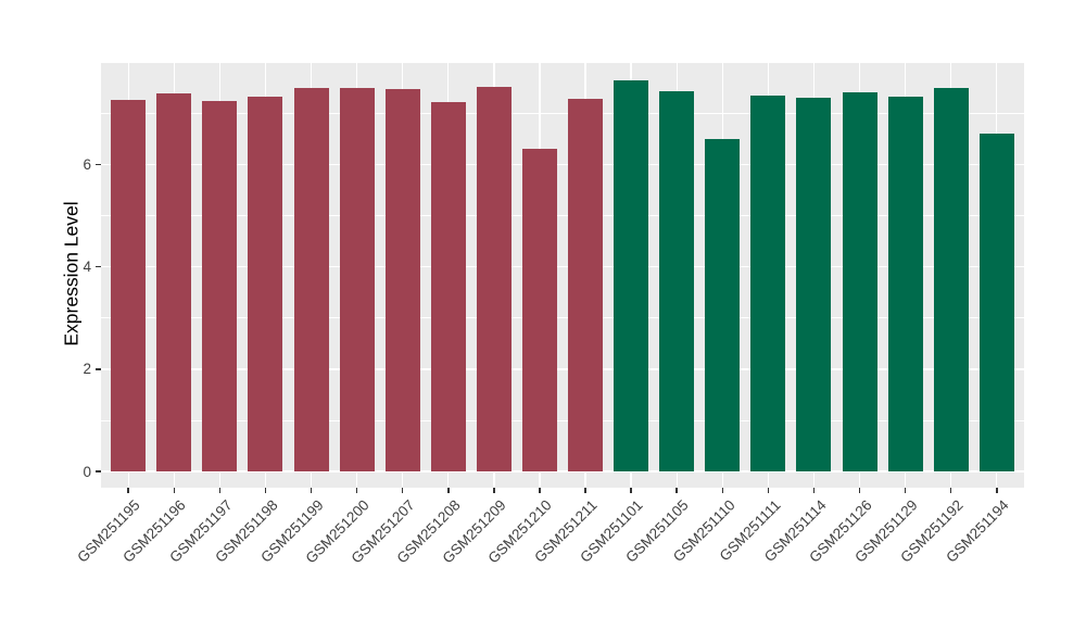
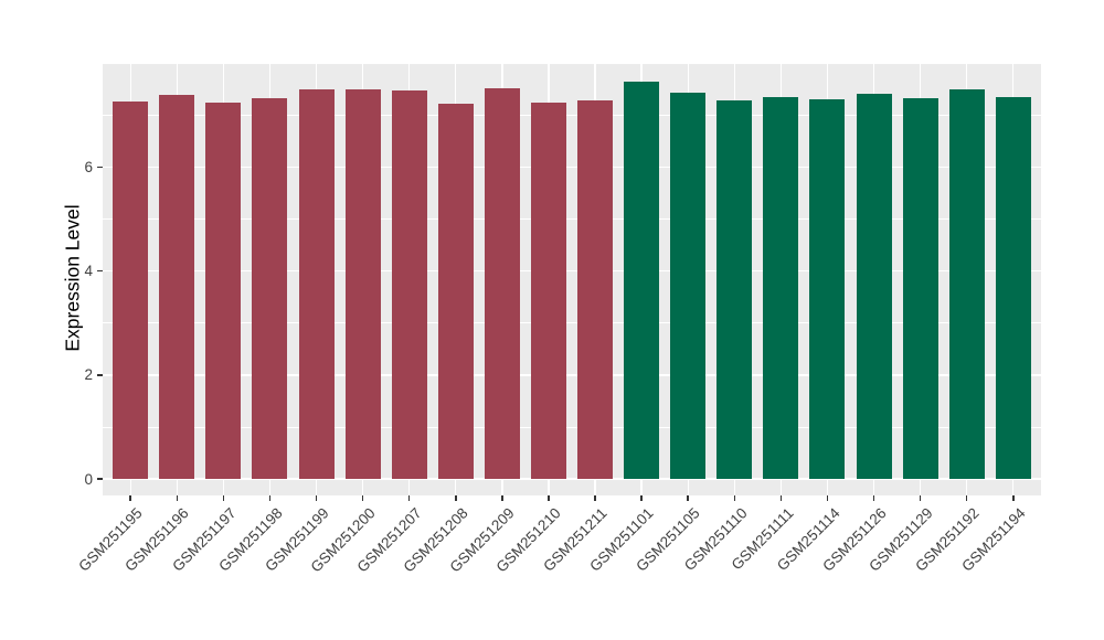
GSM251210: 6.3 -> 7.2
GSM251110: 6.5 -> 7.3
GSM251194: 6.6 -> 7.3
